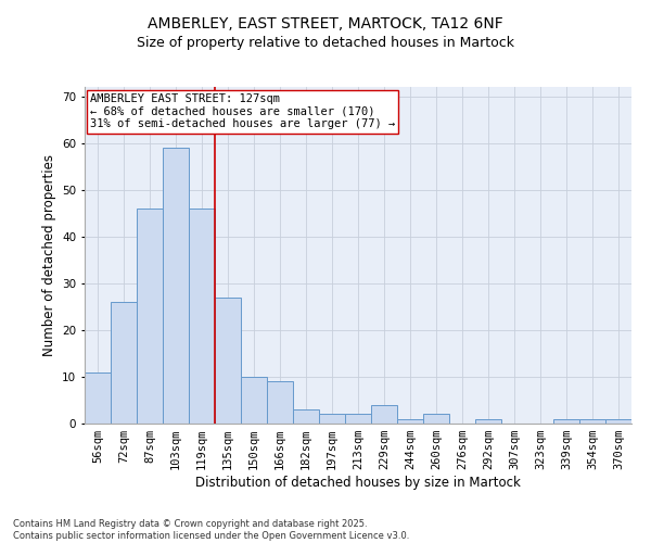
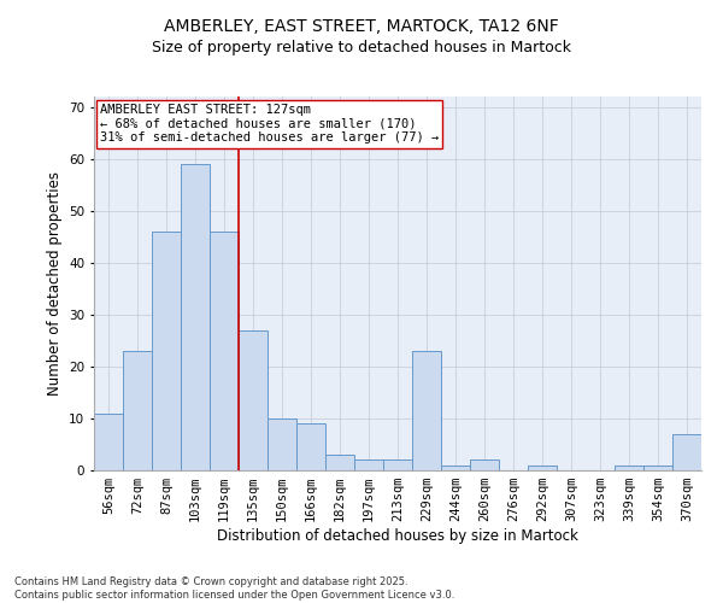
72sqm: 26 -> 23
229sqm: 4 -> 23
370sqm: 1 -> 7
